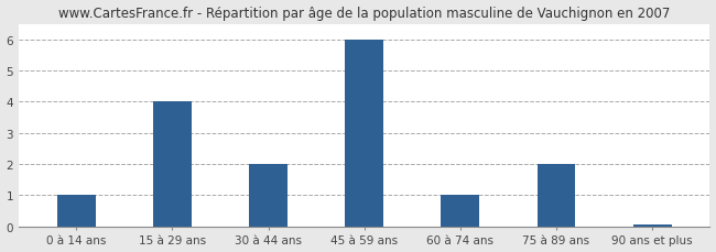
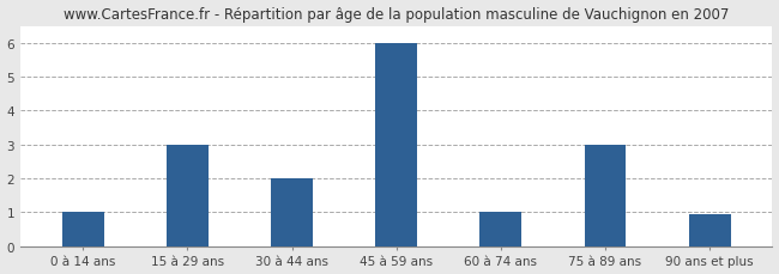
15 à 29 ans: 4.00 -> 3.00
75 à 89 ans: 2.00 -> 3.00
90 ans et plus: 0.07 -> 0.95
